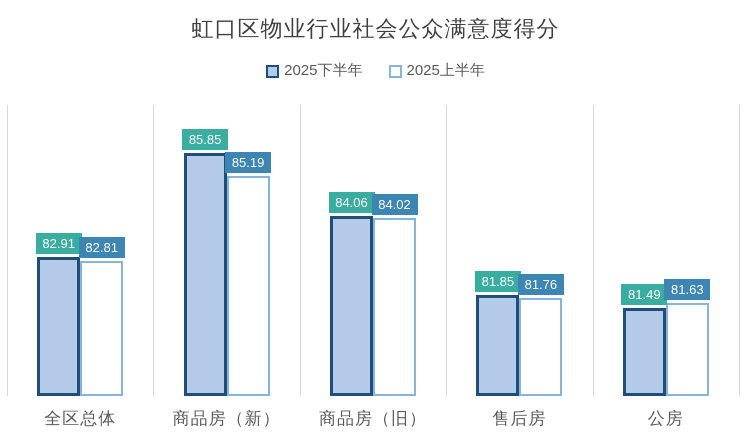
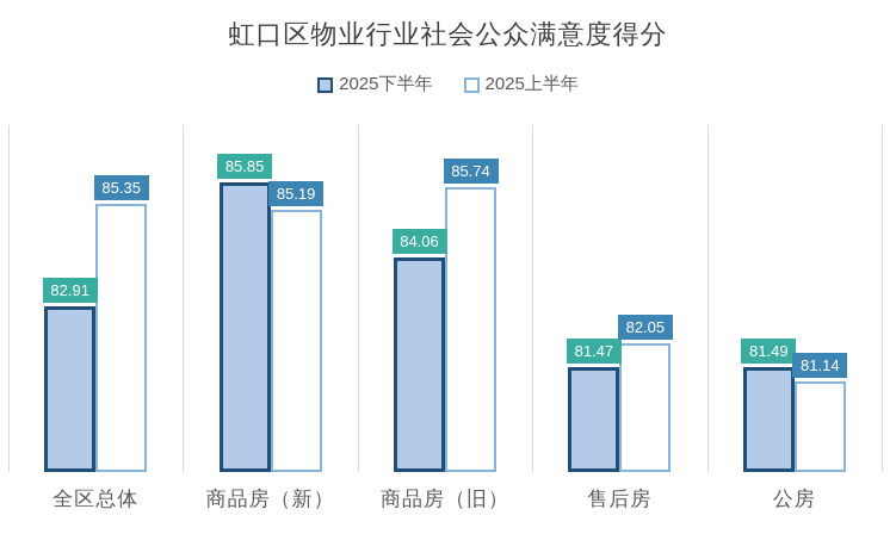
2025上半年/全区总体: 82.81 -> 85.35
2025上半年/商品房（旧）: 84.02 -> 85.74
2025下半年/售后房: 81.85 -> 81.47
2025上半年/售后房: 81.76 -> 82.05
2025上半年/公房: 81.63 -> 81.14
